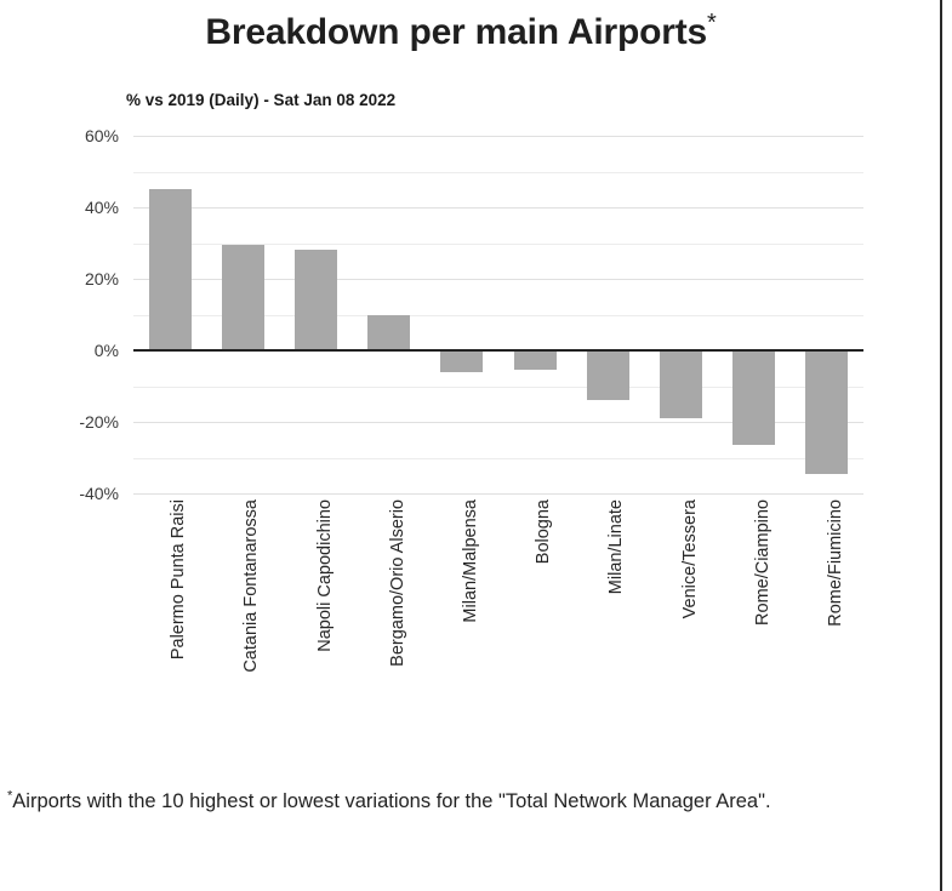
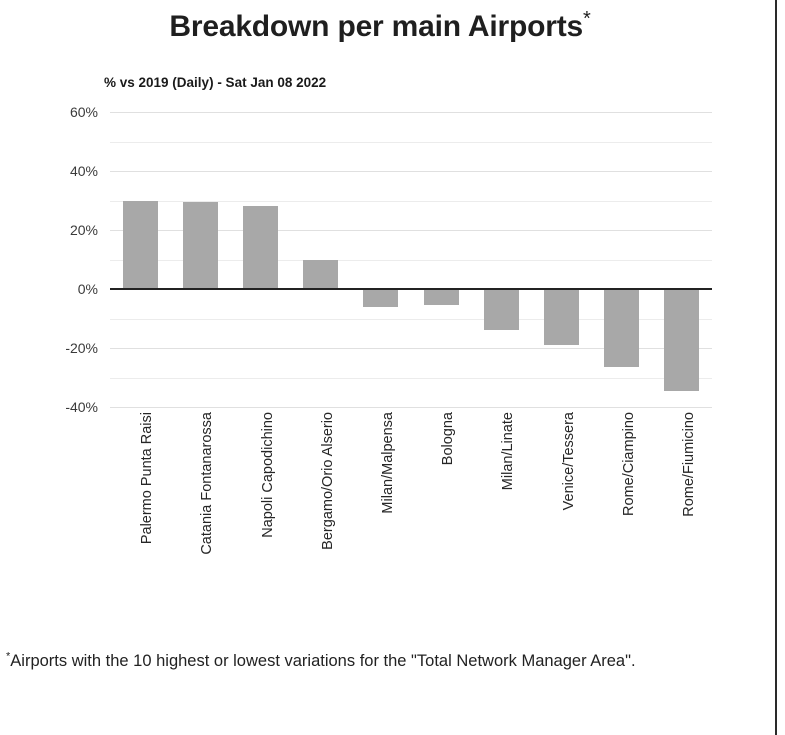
Palermo Punta Raisi: 45% -> 30%
